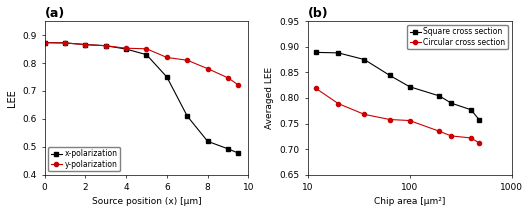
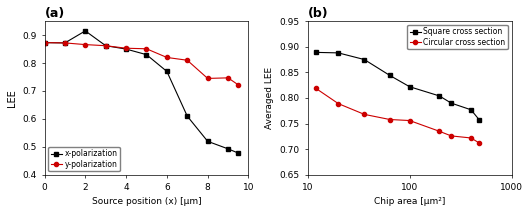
(a)/x-polarization/2: 0.866 -> 0.915
(a)/x-polarization/6: 0.750 -> 0.770
(a)/y-polarization/8: 0.780 -> 0.745
